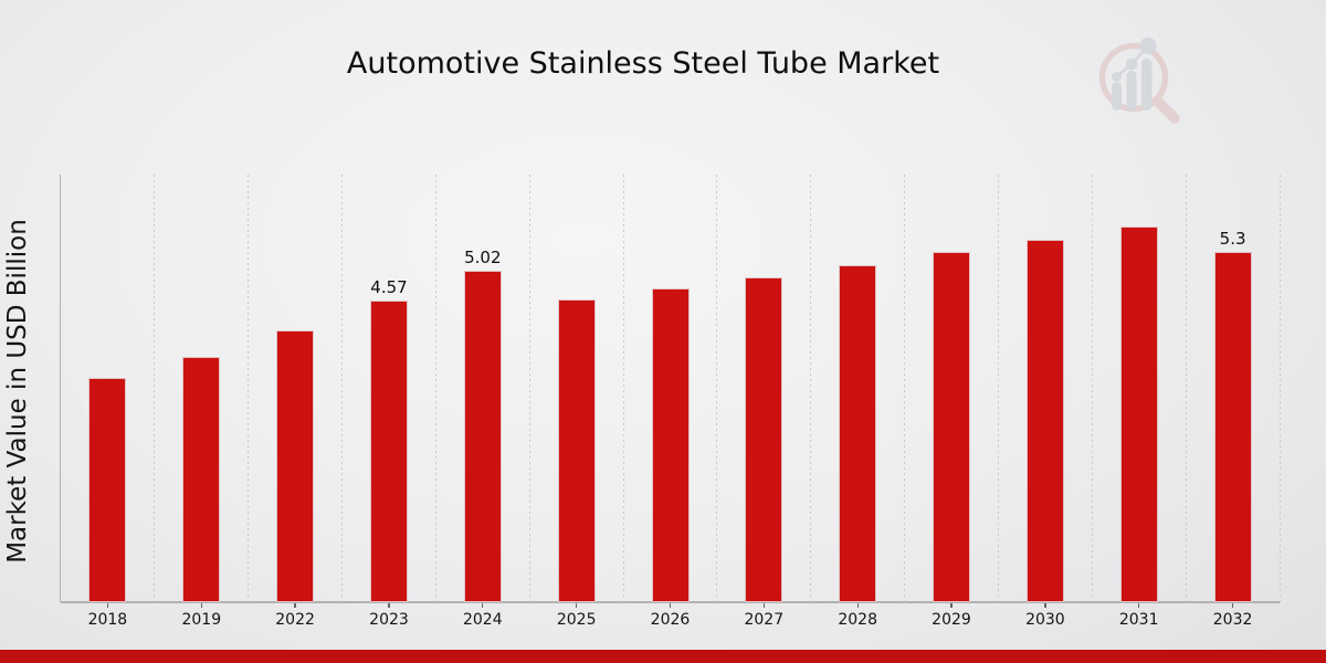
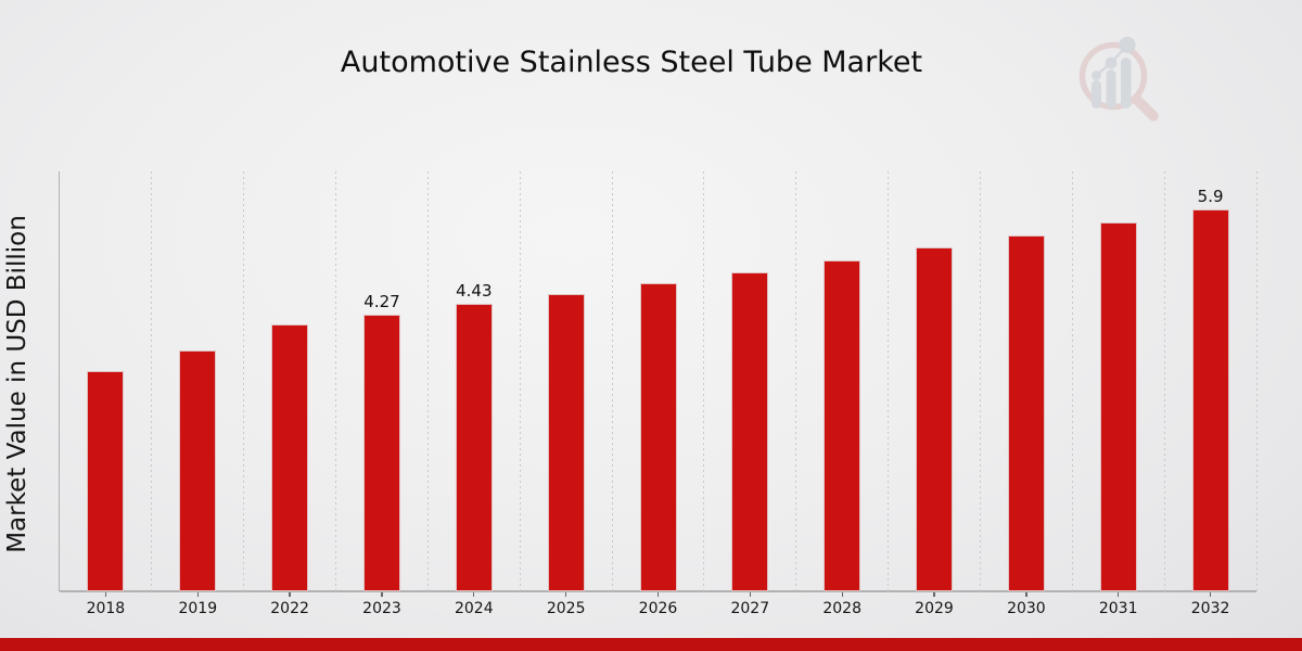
2023: 4.57 -> 4.27
2024: 5.02 -> 4.43
2032: 5.3 -> 5.9
